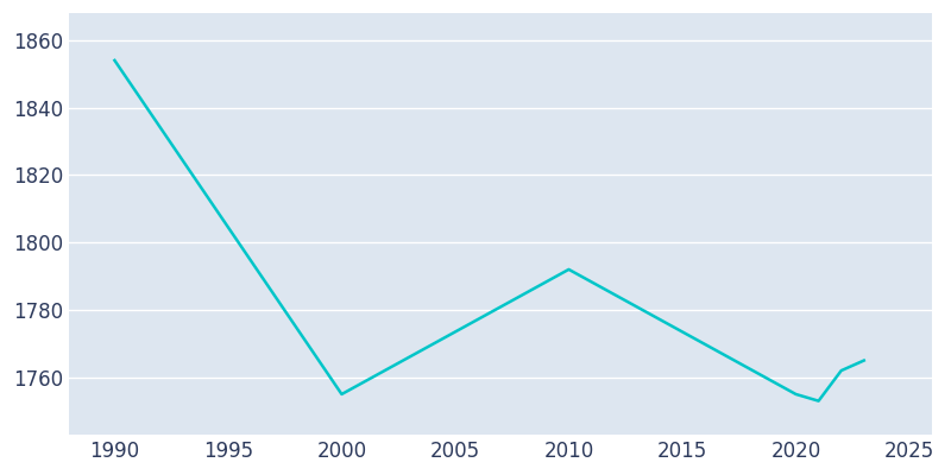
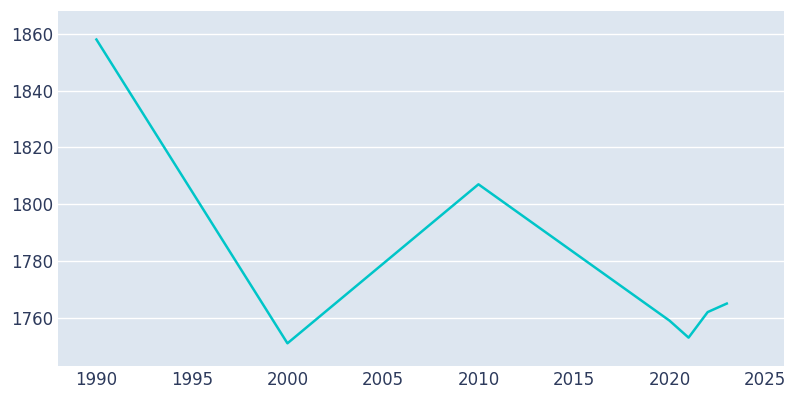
1990: 1854 -> 1858
2000: 1755 -> 1751
2010: 1792 -> 1807
2020: 1755 -> 1759
